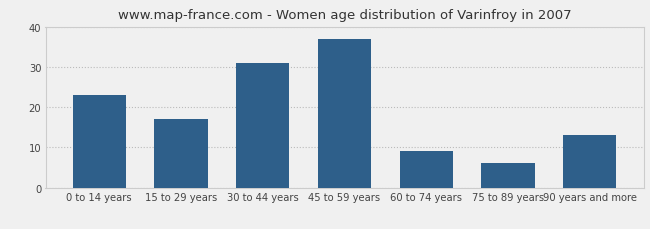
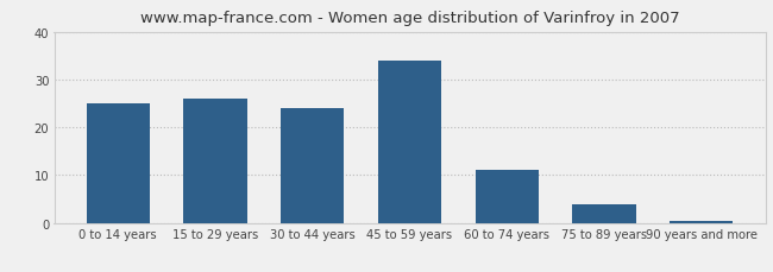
0 to 14 years: 23.0 -> 25.0
15 to 29 years: 17.0 -> 26.0
30 to 44 years: 31.0 -> 24.0
45 to 59 years: 37.0 -> 34.0
60 to 74 years: 9.0 -> 11.0
75 to 89 years: 6.0 -> 4.0
90 years and more: 13.0 -> 0.5
